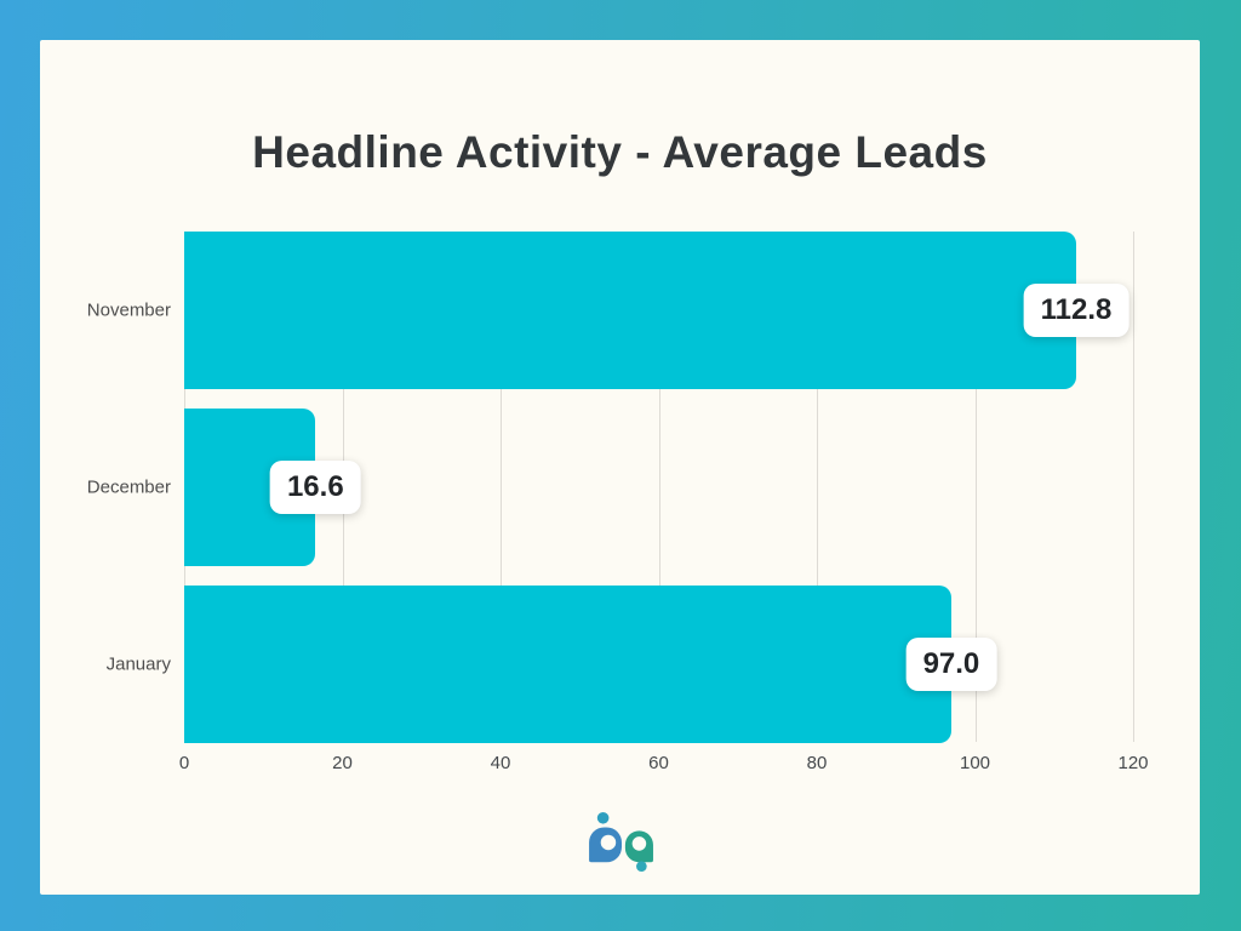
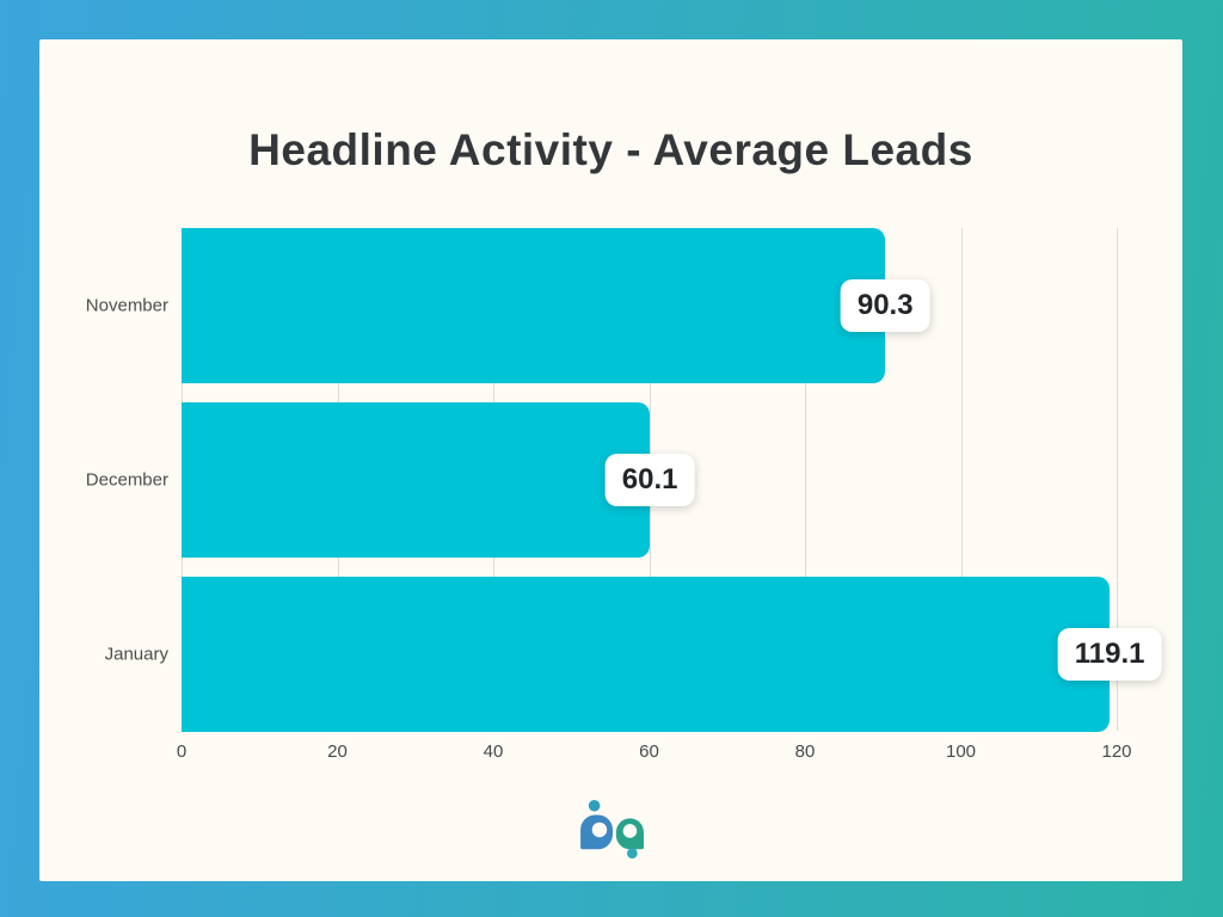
November: 112.8 -> 90.3
December: 16.6 -> 60.1
January: 97.0 -> 119.1
